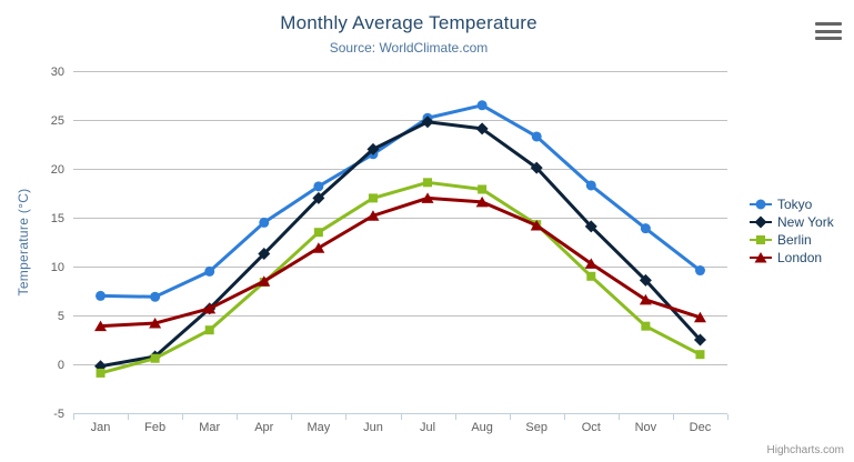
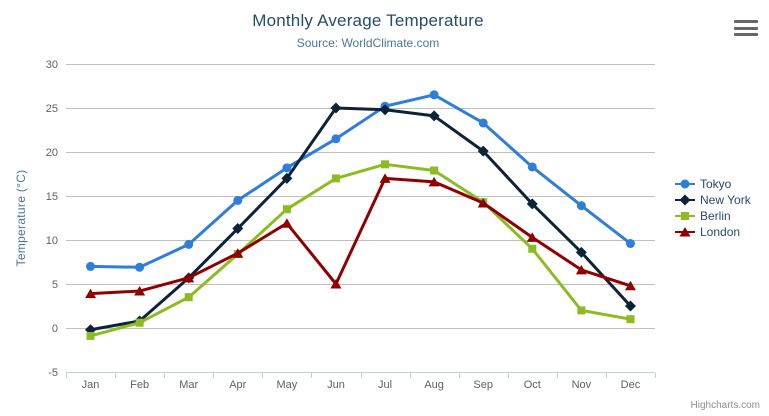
New York/Jun: 22 -> 25
London/Jun: 15 -> 5
Berlin/Nov: 4 -> 2
